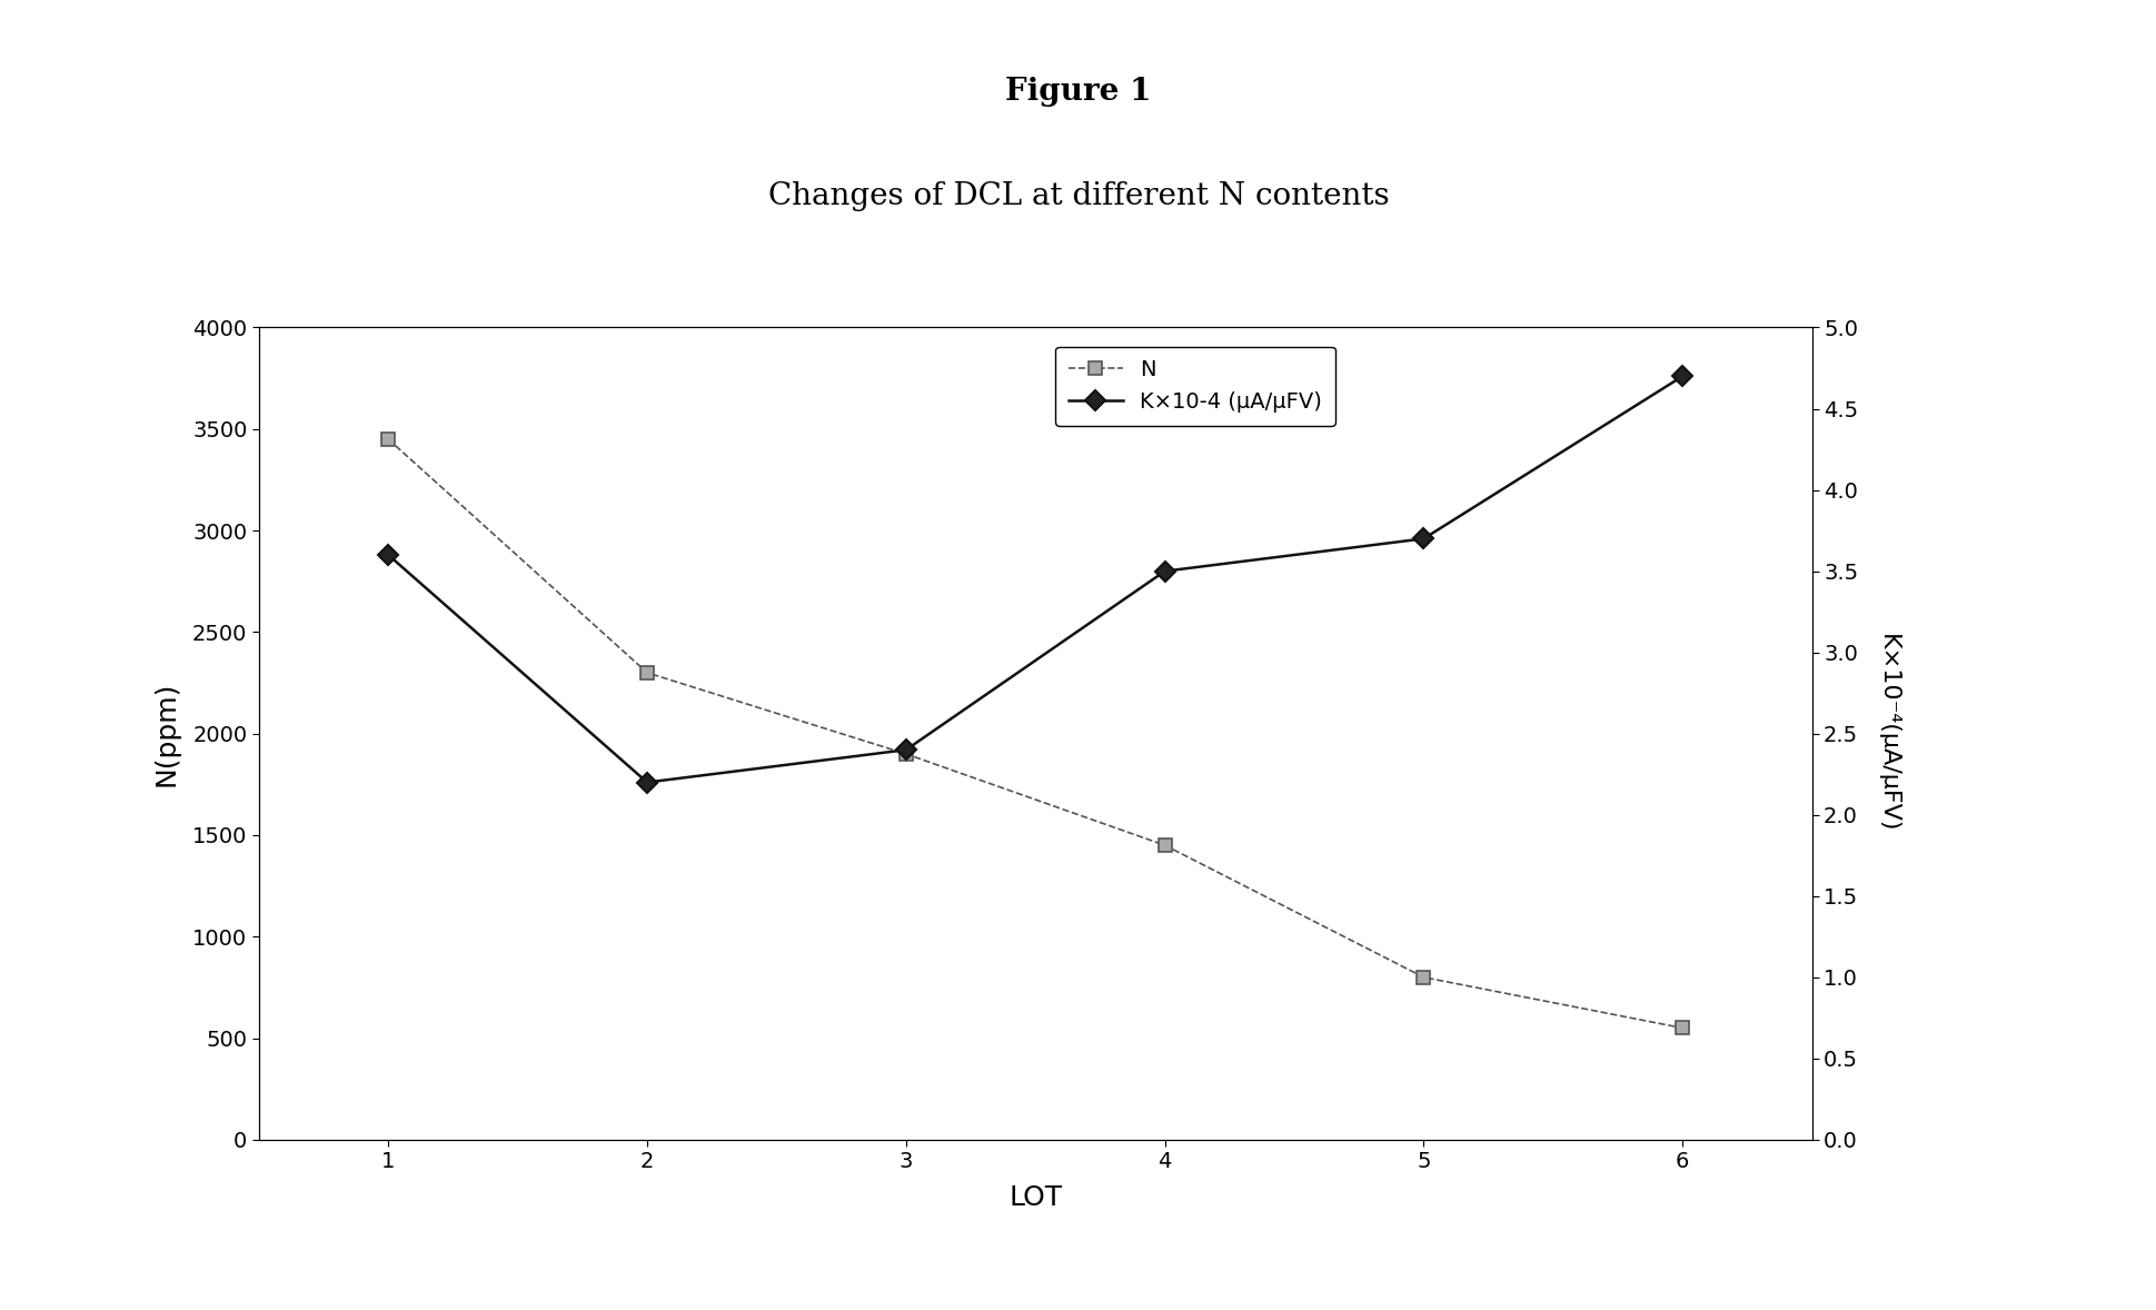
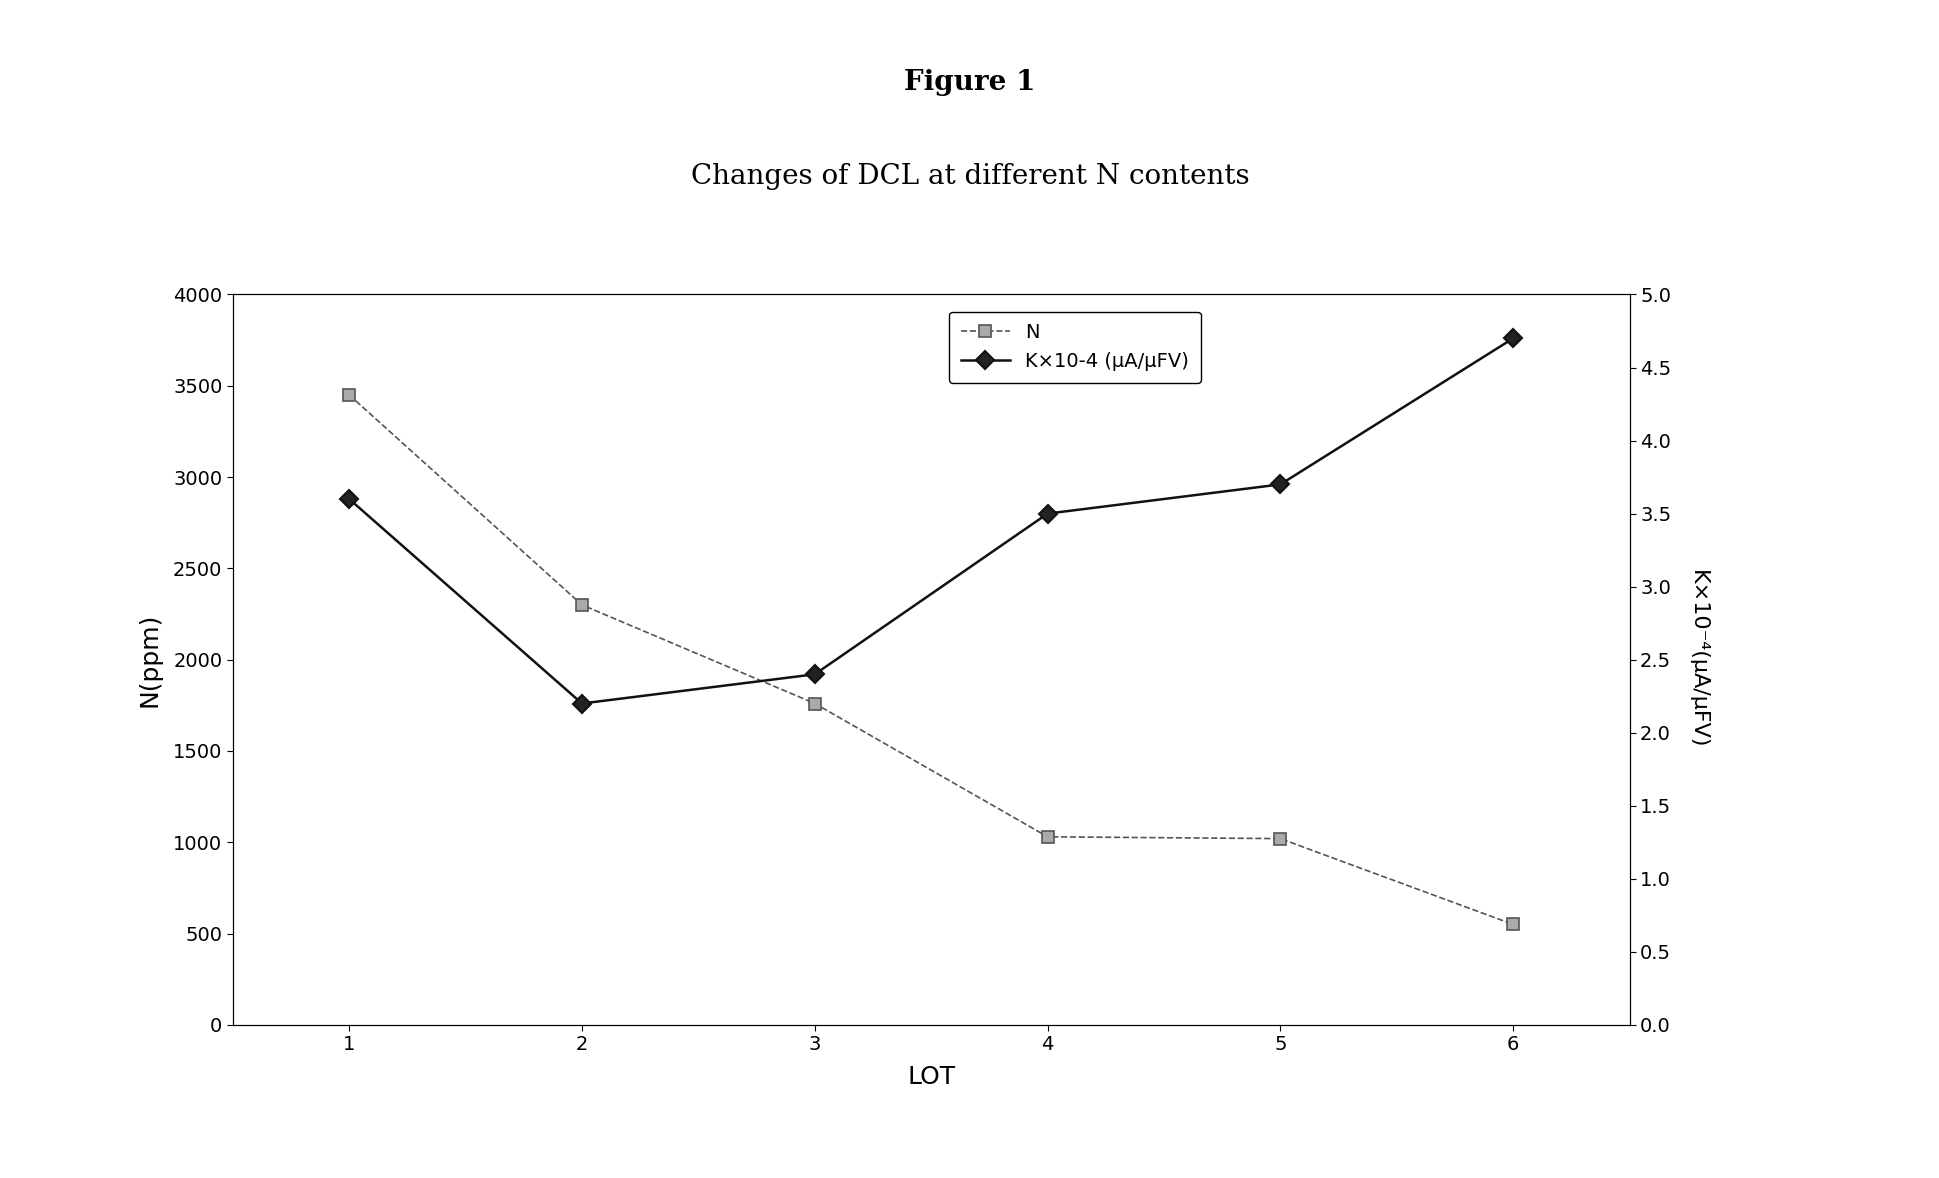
N/3: 1900 -> 1760
N/4: 1450 -> 1030
N/5: 800 -> 1020
